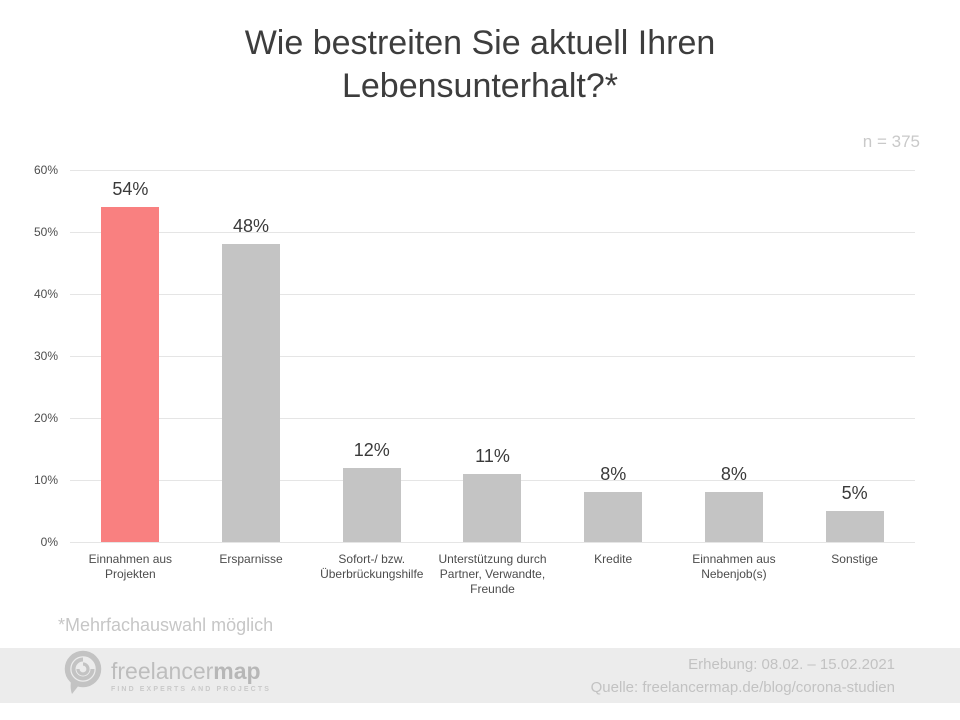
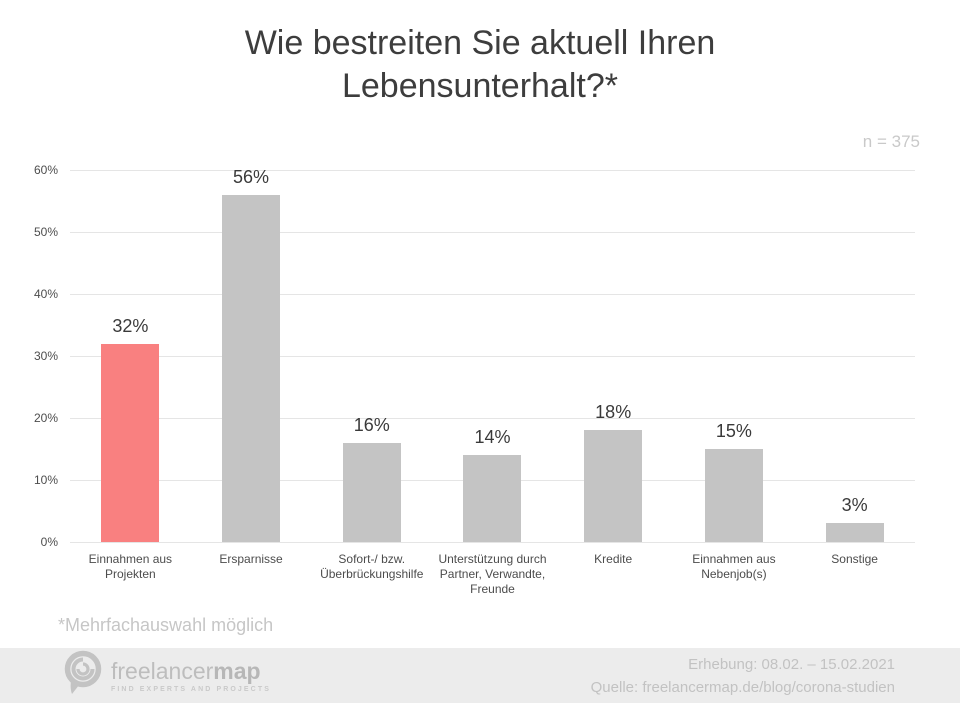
Einnahmen aus Projekten: 54% -> 32%
Ersparnisse: 48% -> 56%
Sofort-/ bzw. Überbrückungshilfe: 12% -> 16%
Unterstützung durch Partner, Verwandte, Freunde: 11% -> 14%
Kredite: 8% -> 18%
Einnahmen aus Nebenjob(s): 8% -> 15%
Sonstige: 5% -> 3%
